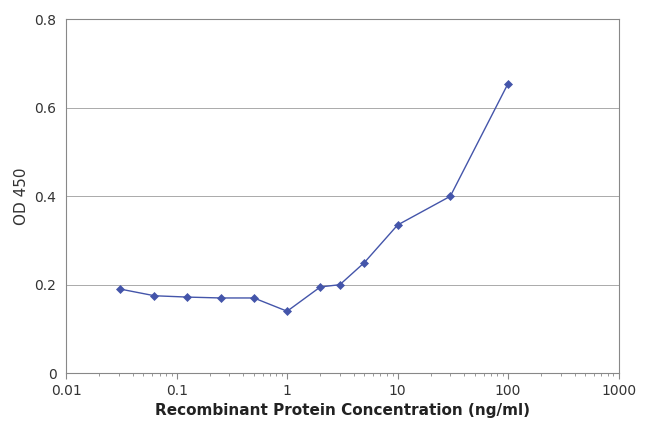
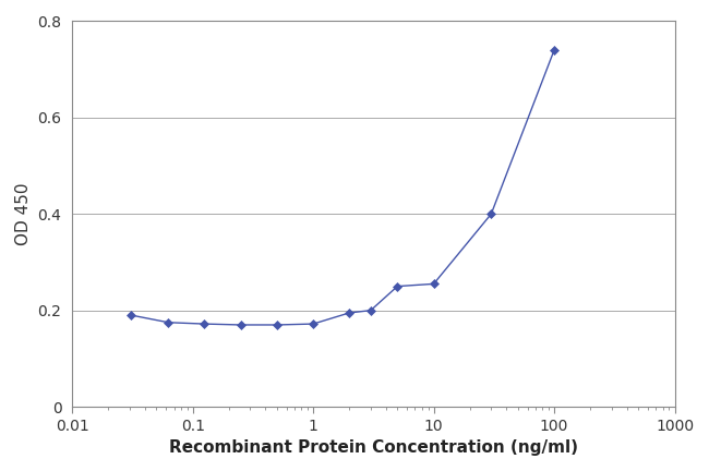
1: 0.140 -> 0.172
10: 0.335 -> 0.255
100: 0.655 -> 0.740
